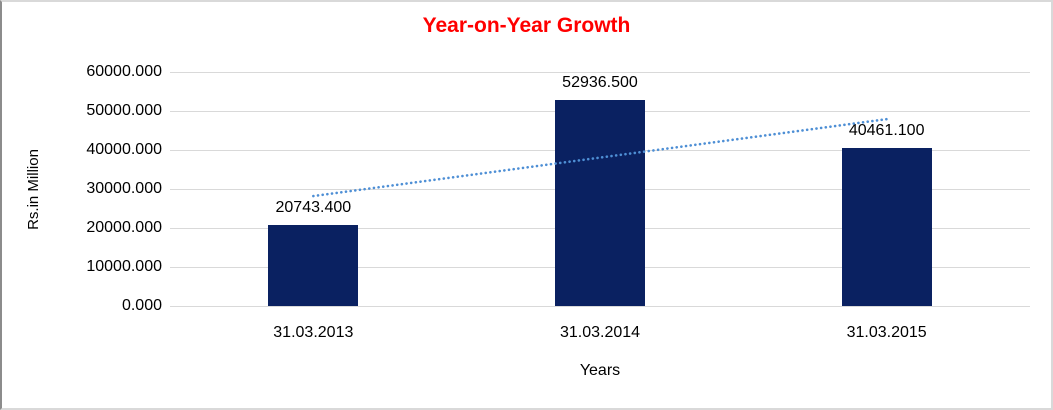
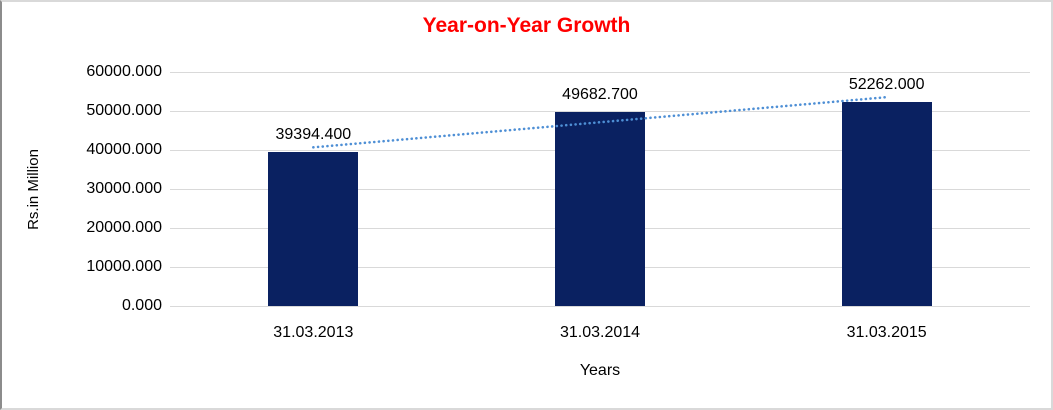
31.03.2013: 20743.400 -> 39394.400
31.03.2014: 52936.500 -> 49682.700
31.03.2015: 40461.100 -> 52262.000
